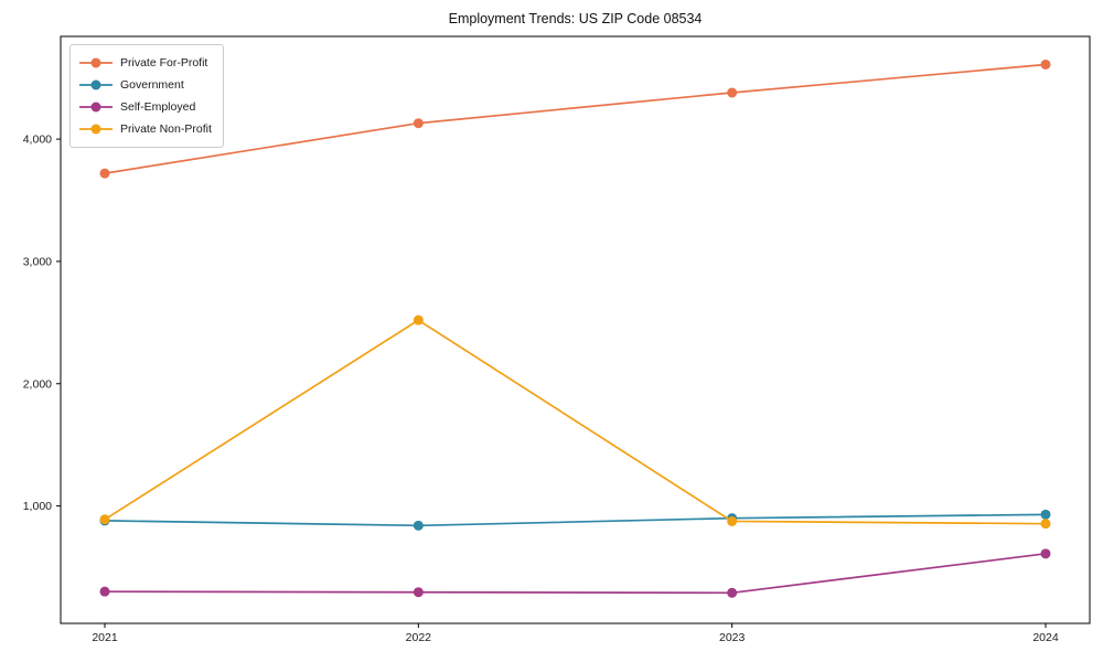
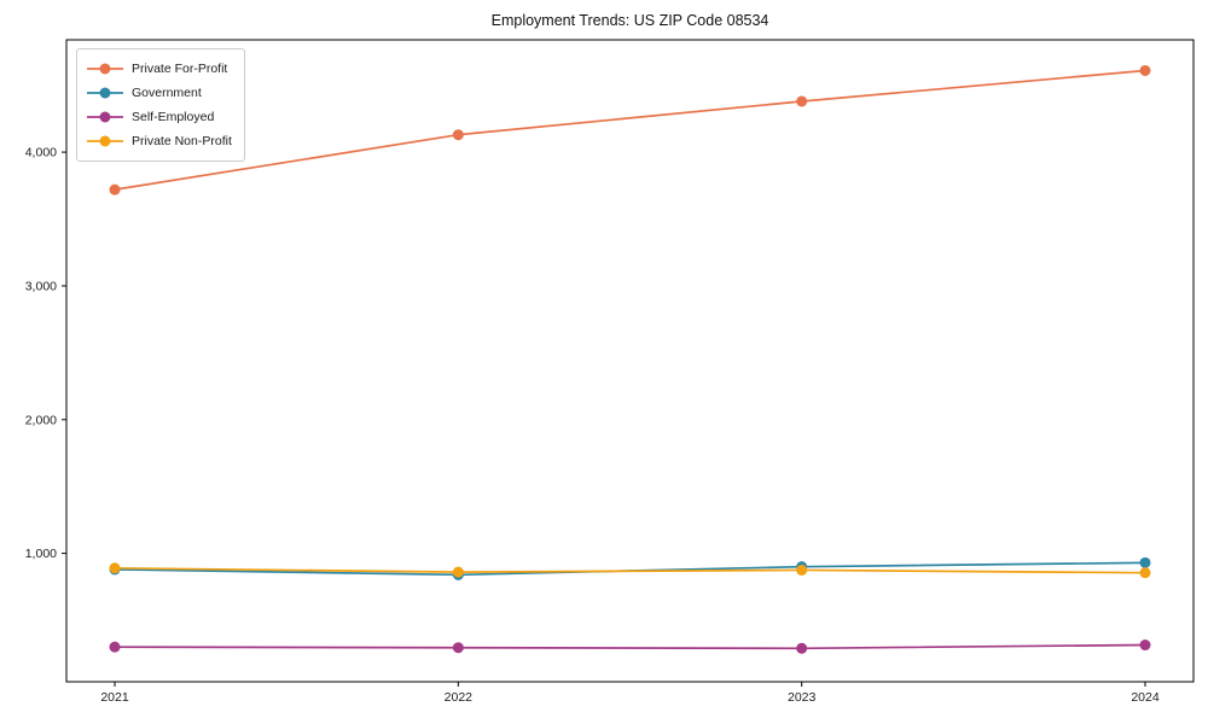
Private Non-Profit/2022: 2520 -> 860
Self-Employed/2024: 610 -> 320
